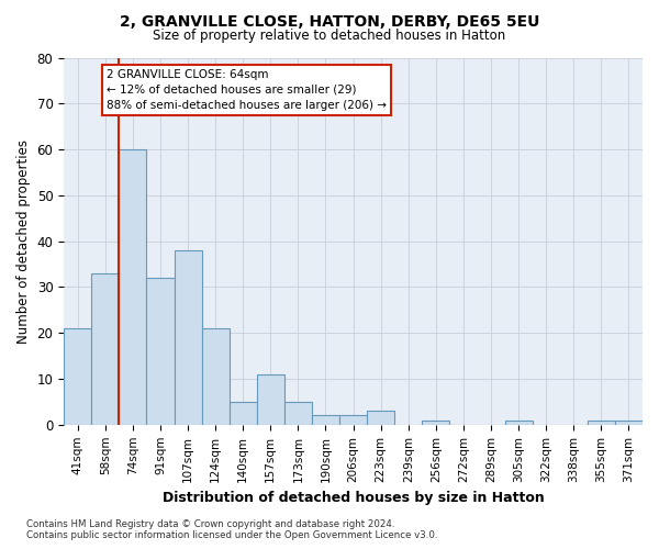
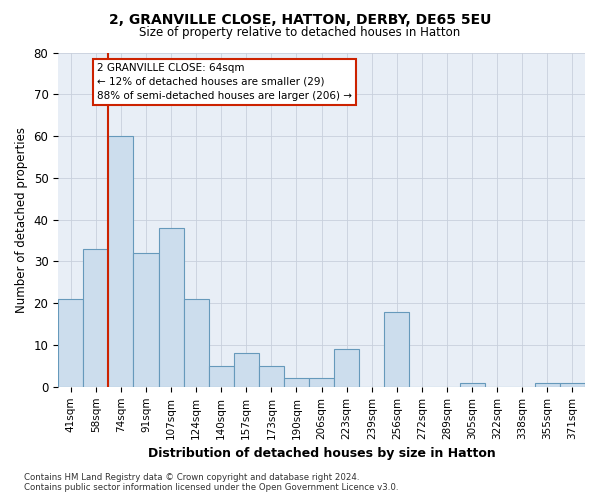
157sqm: 11 -> 8
223sqm: 3 -> 9
256sqm: 1 -> 18
